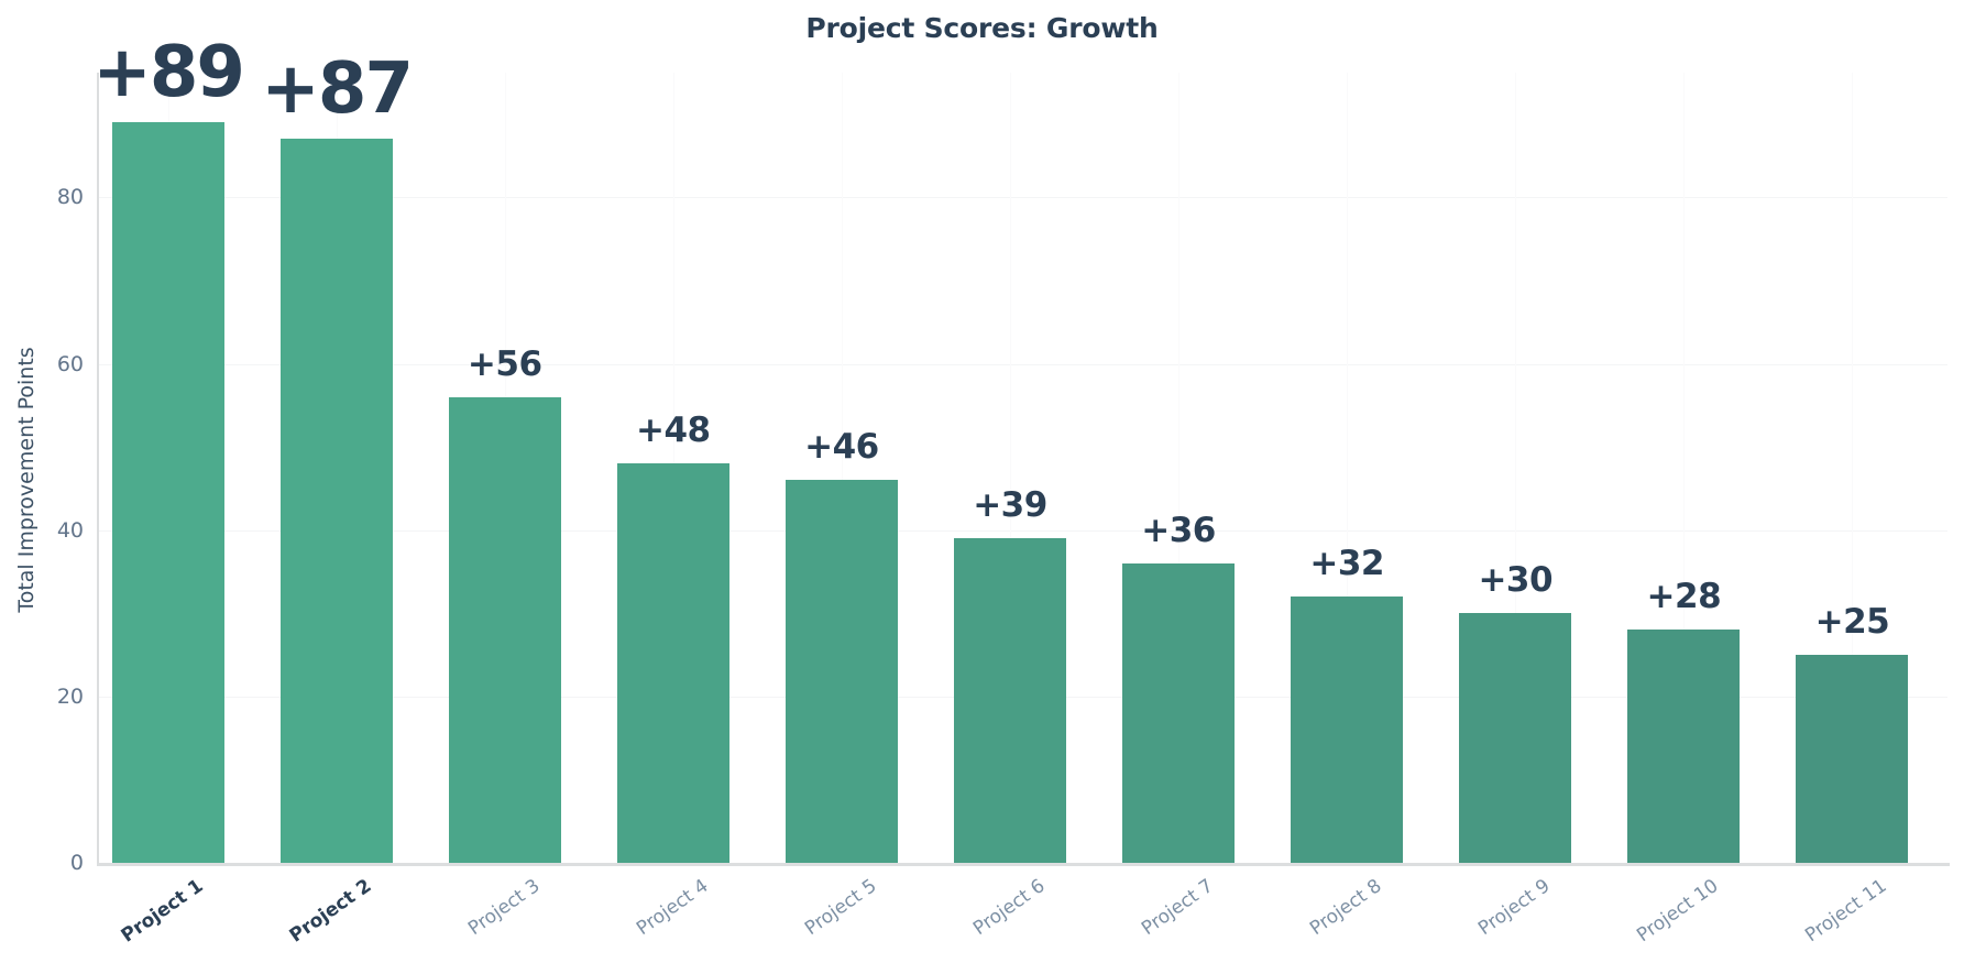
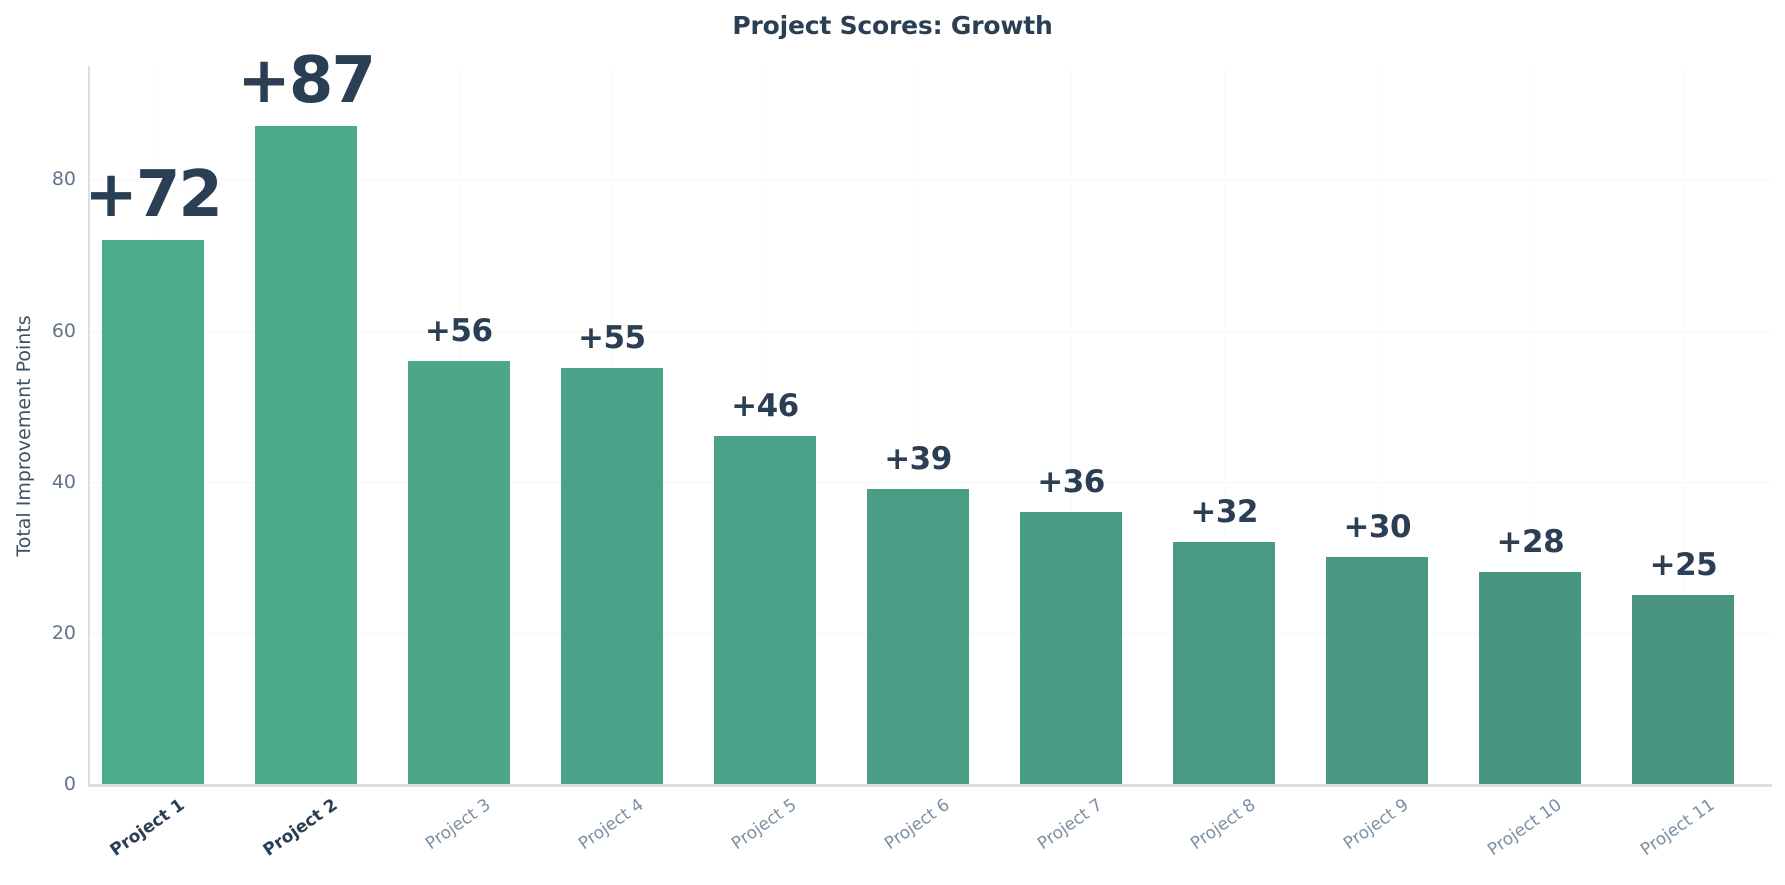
Project 1: +89 -> +72
Project 4: +48 -> +55
